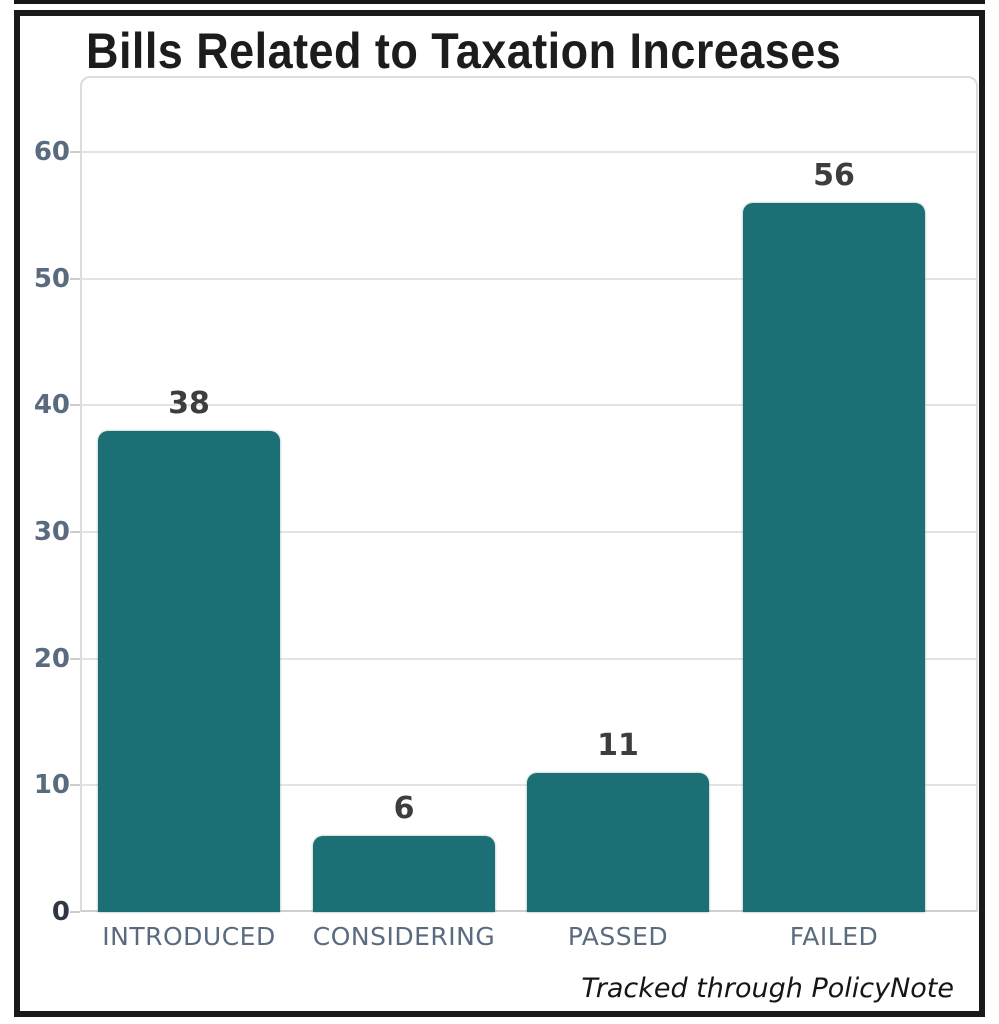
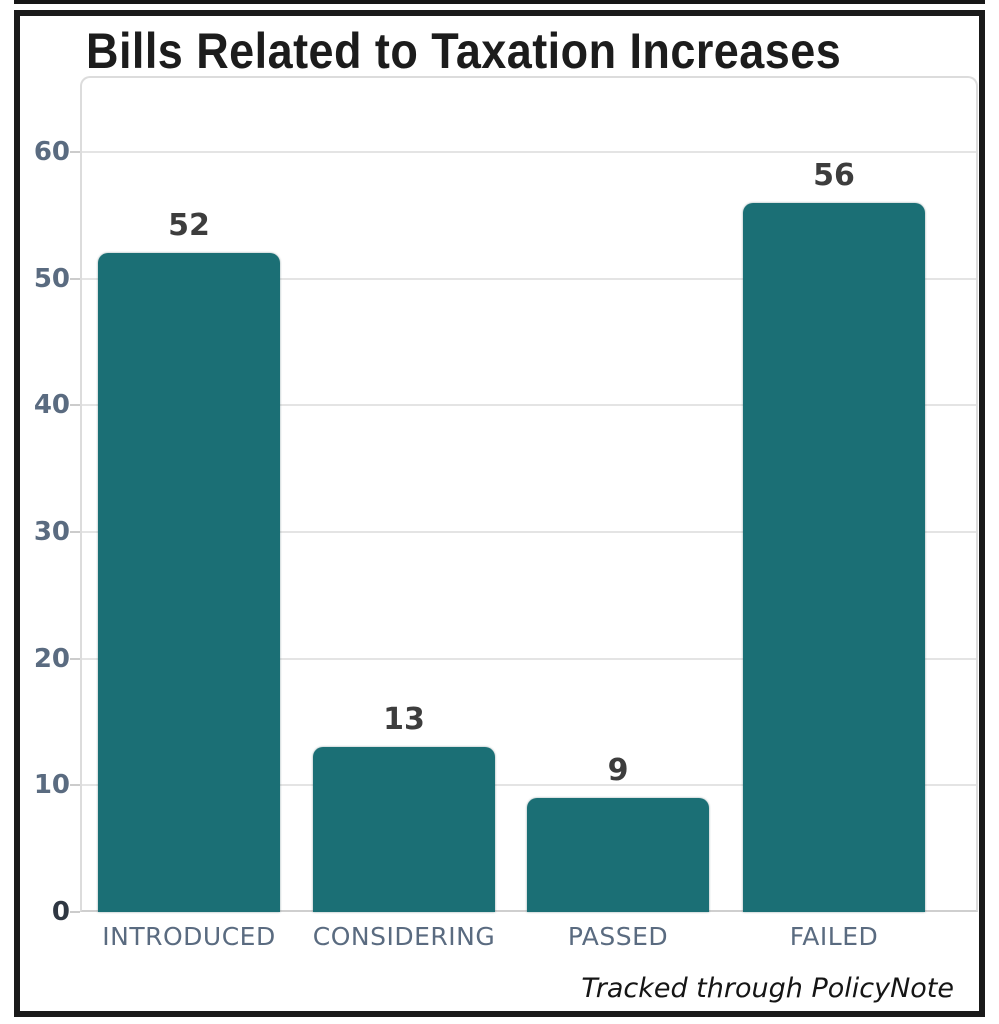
INTRODUCED: 38 -> 52
CONSIDERING: 6 -> 13
PASSED: 11 -> 9
